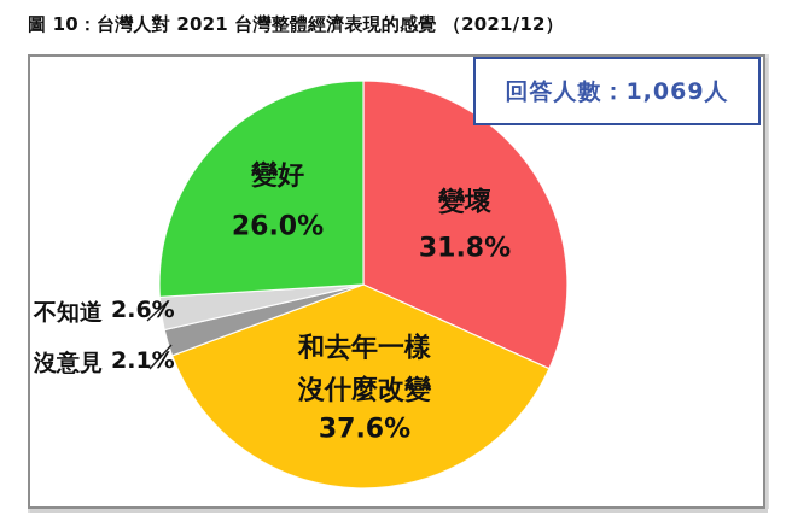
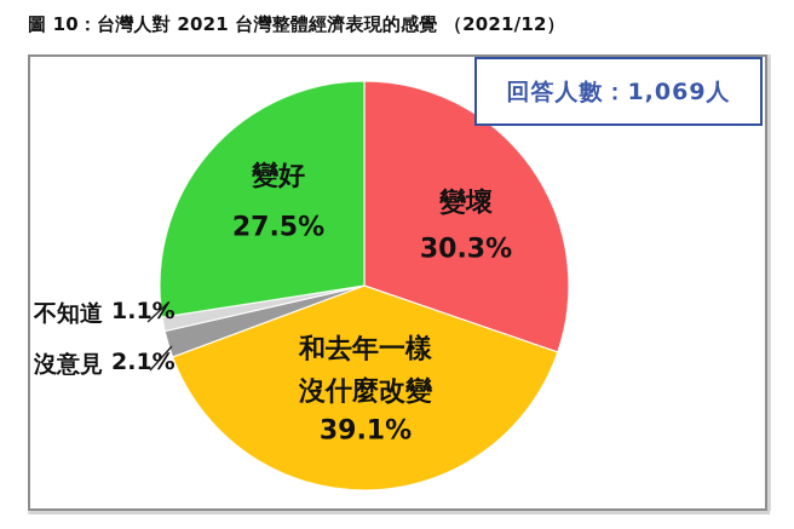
變壞: 31.8% -> 30.3%
和去年一樣沒什麼改變: 37.6% -> 39.1%
不知道: 2.6% -> 1.1%
變好: 26.0% -> 27.5%
